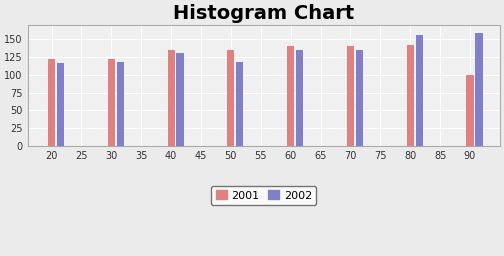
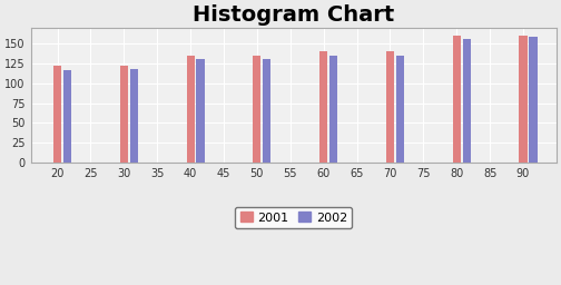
2002/50: 118 -> 130
2001/80: 142 -> 160
2001/90: 100 -> 160
